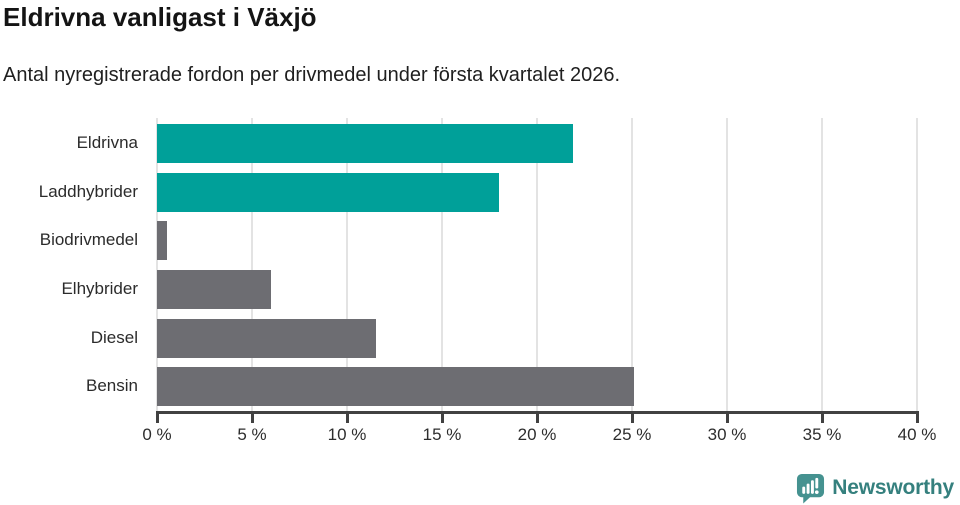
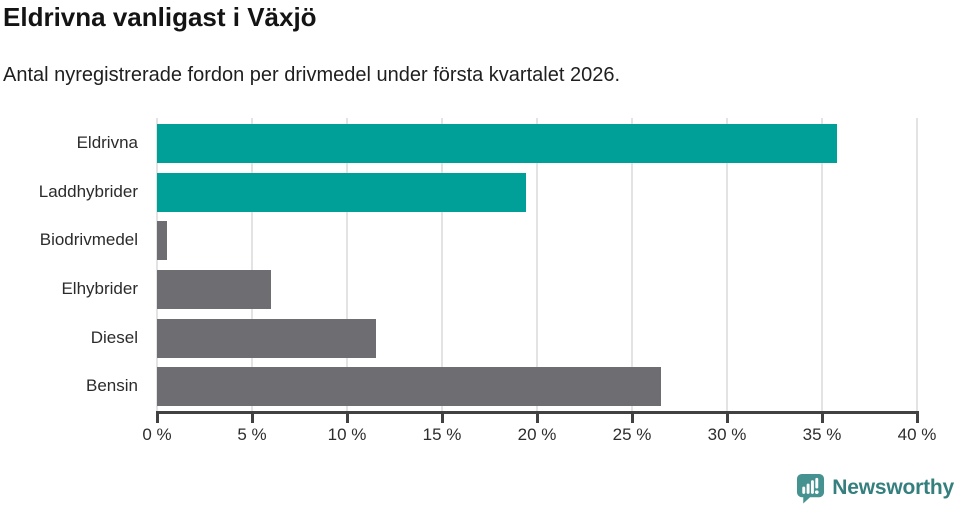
Eldrivna: 21.9% -> 35.8%
Laddhybrider: 18.0% -> 19.4%
Bensin: 25.1% -> 26.5%
